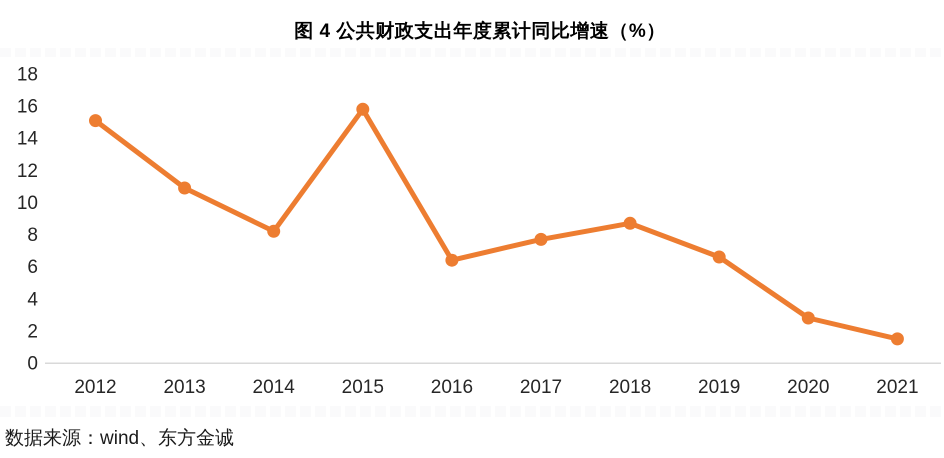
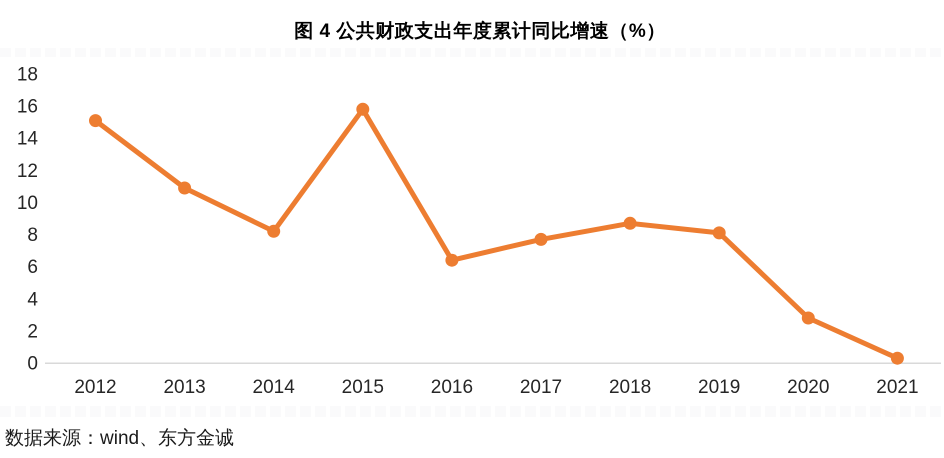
2019: 6.6 -> 8.1
2021: 1.5 -> 0.3
